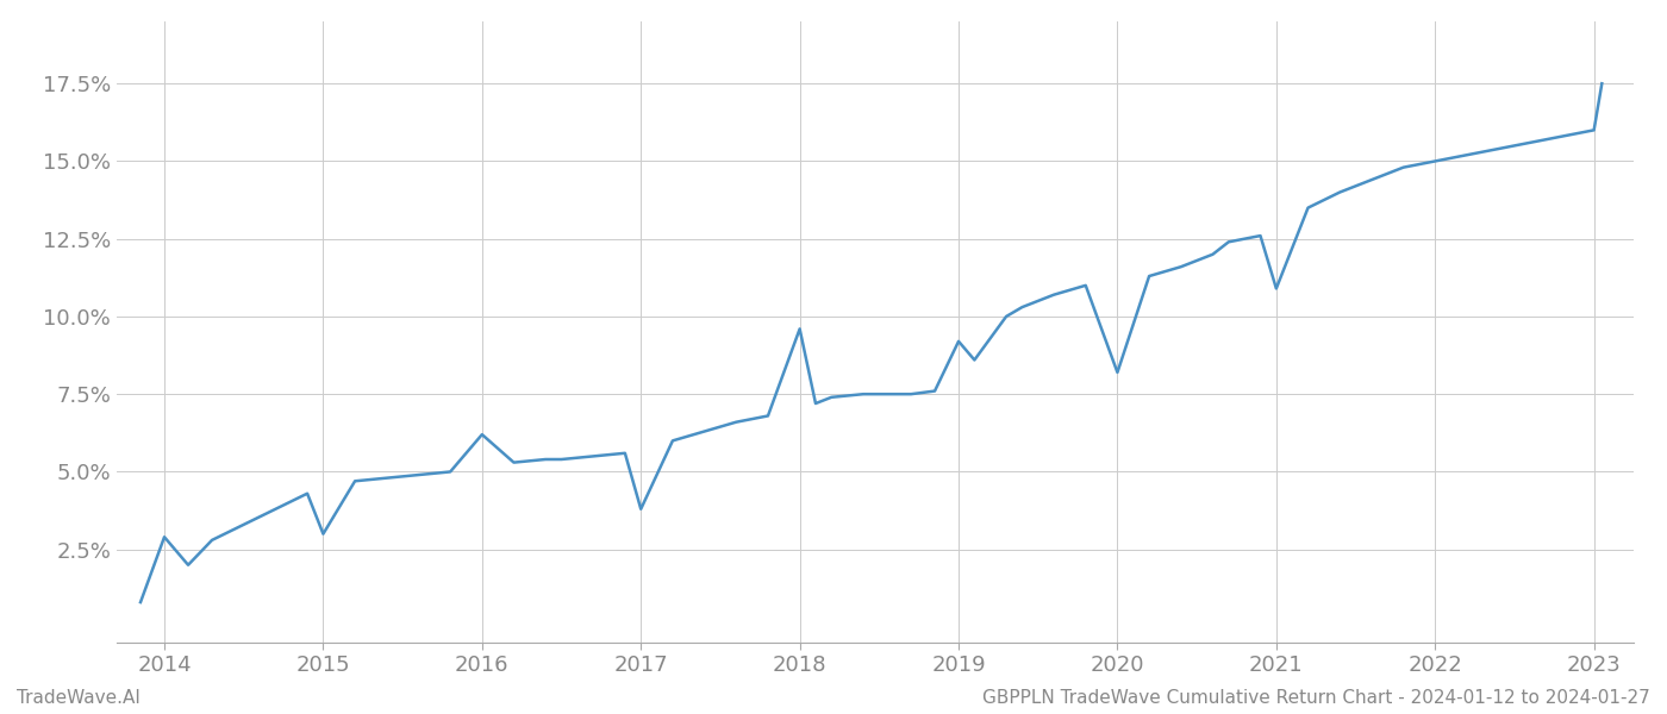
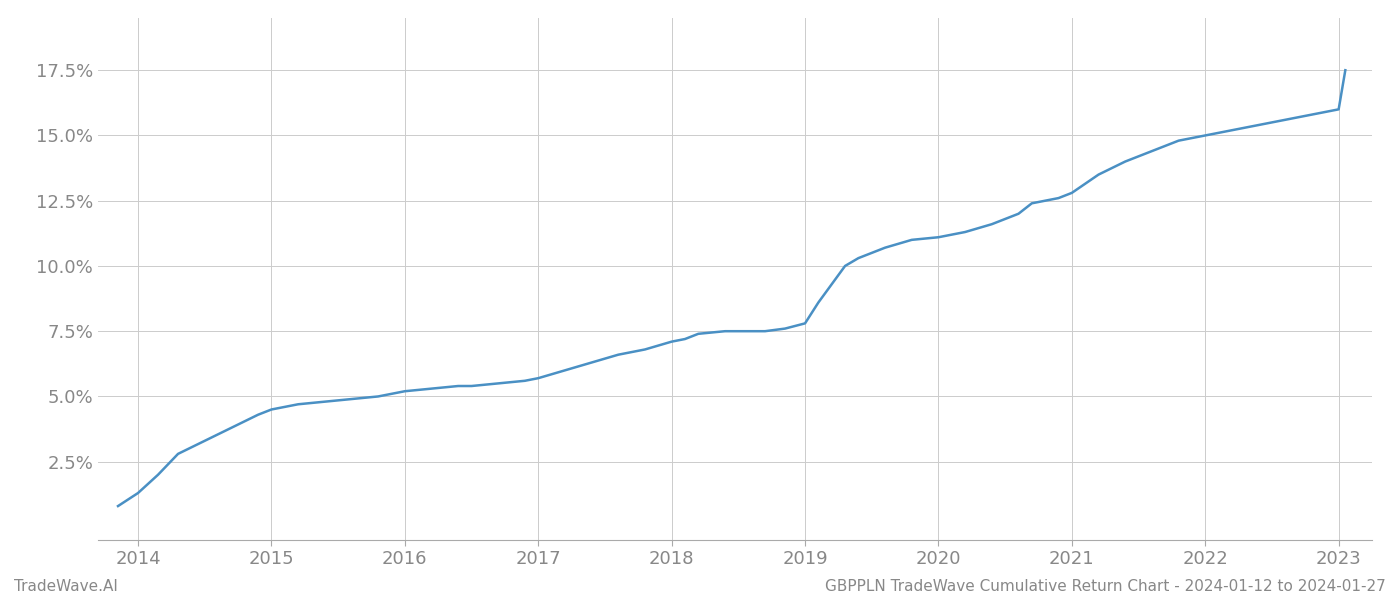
2014: 2.9% -> 1.3%
2015: 3.0% -> 4.5%
2016: 6.2% -> 5.2%
2017: 3.8% -> 5.7%
2018: 9.6% -> 7.1%
2019: 9.2% -> 7.8%
2020: 8.2% -> 11.1%
2021: 10.9% -> 12.8%
